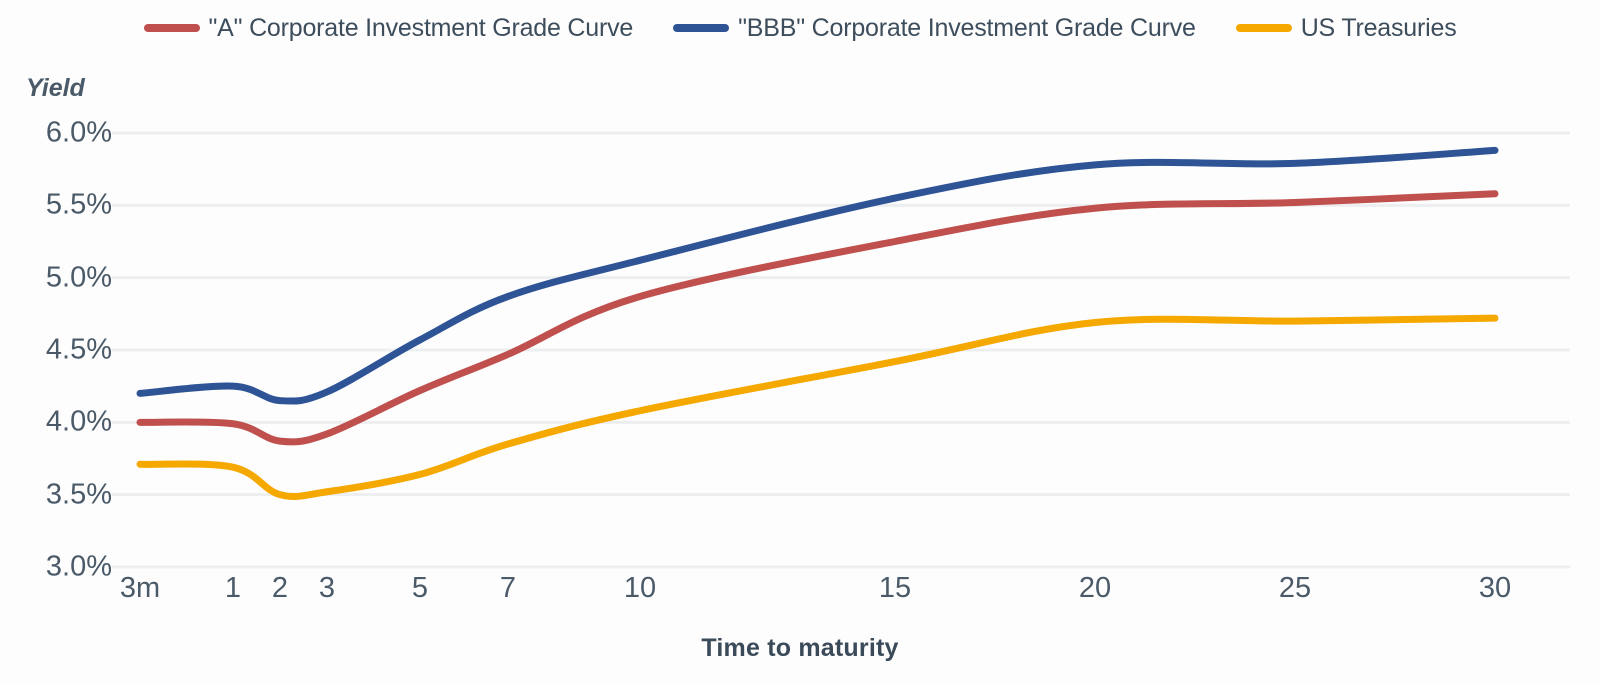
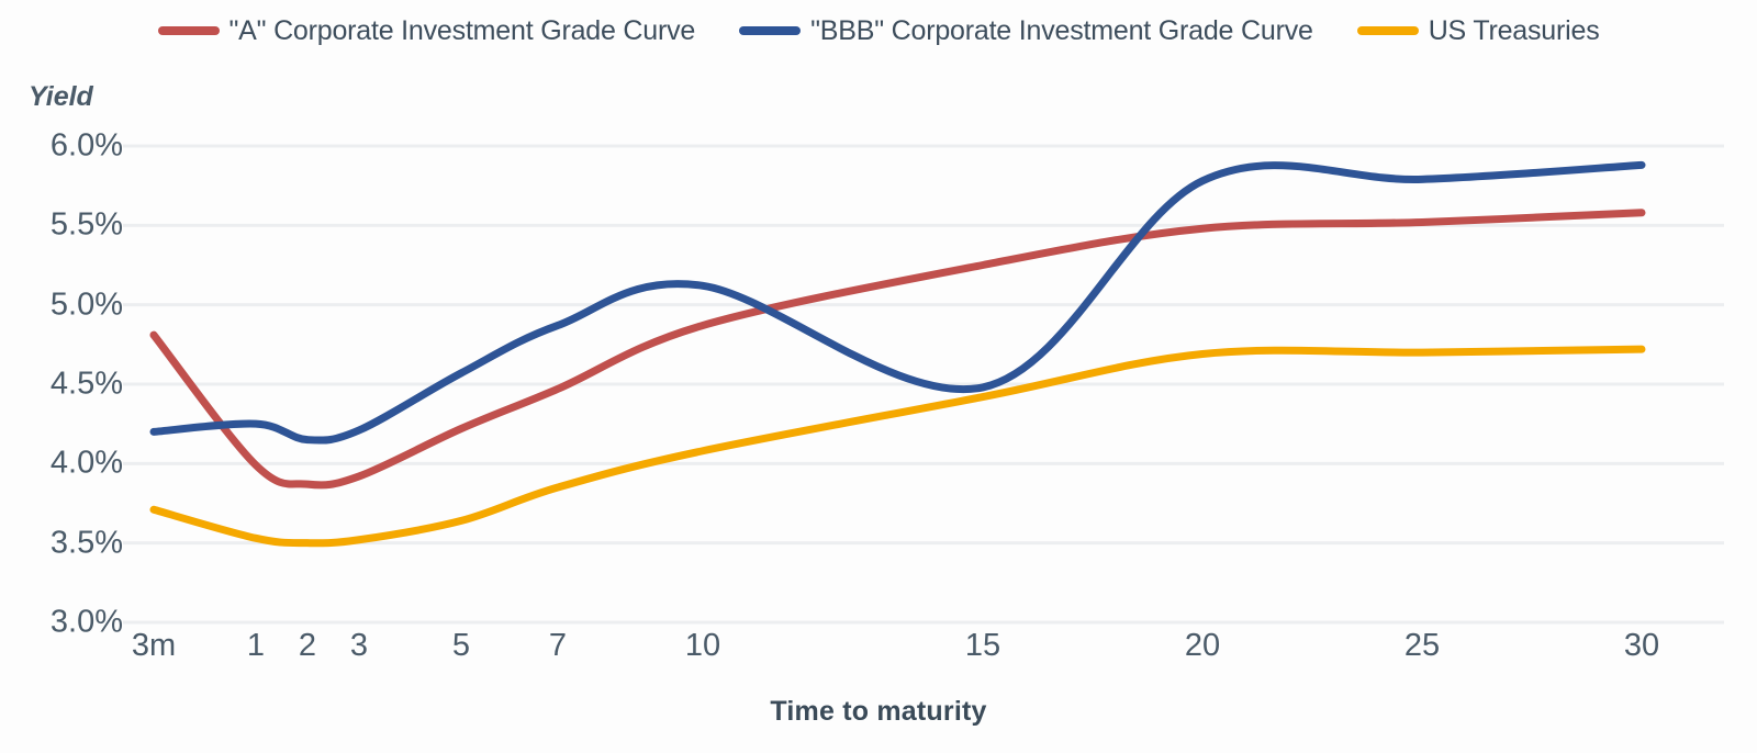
"A" Corporate Investment Grade Curve/3m: 4.00% -> 4.81%
US Treasuries/1: 3.69% -> 3.53%
"BBB" Corporate Investment Grade Curve/15: 5.55% -> 4.48%
